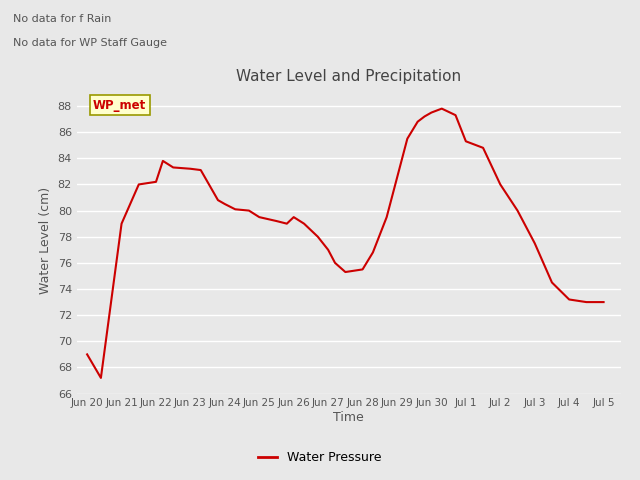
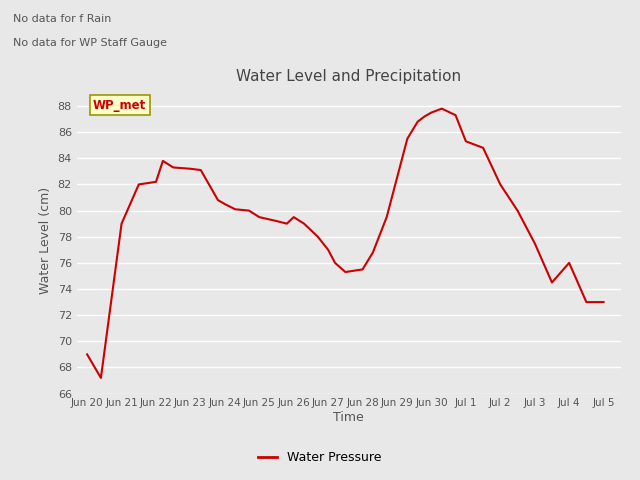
Jul 4: 73.2 -> 76.0
